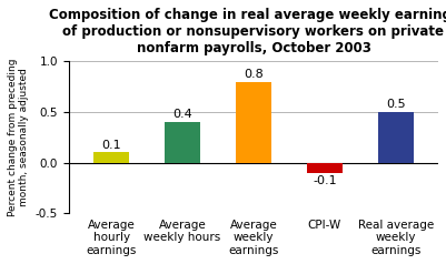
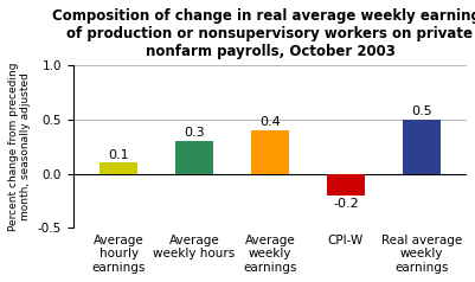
Average weekly hours: 0.4 -> 0.3
Average weekly earnings: 0.8 -> 0.4
CPI-W: -0.1 -> -0.2
